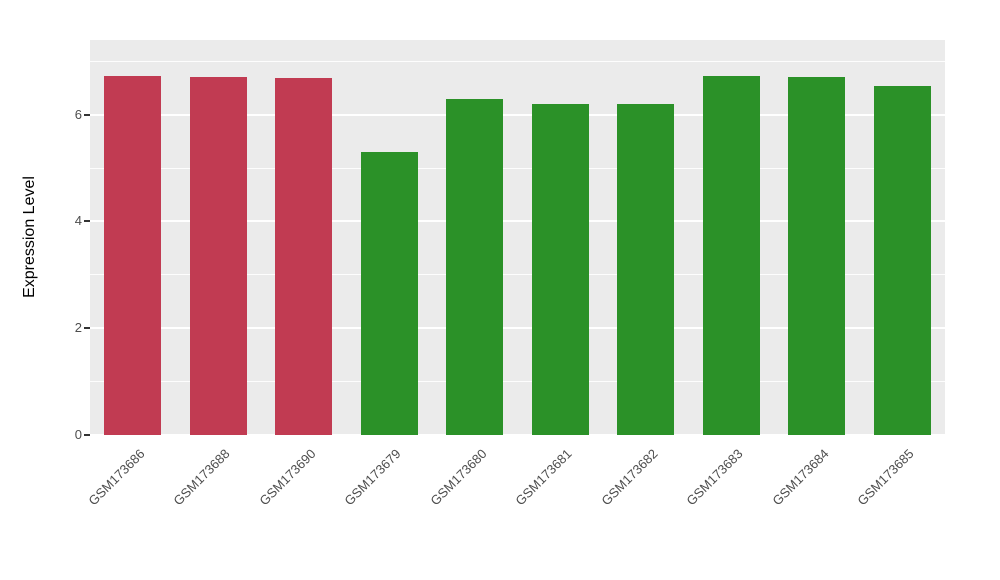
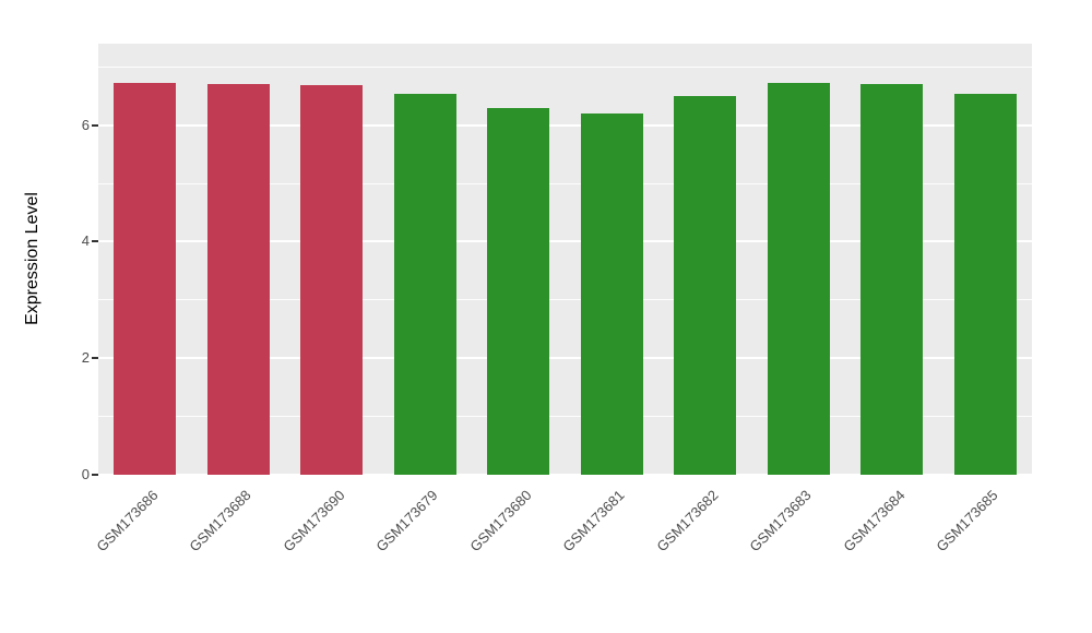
GSM173679: 5.3 -> 6.5
GSM173682: 6.2 -> 6.5
